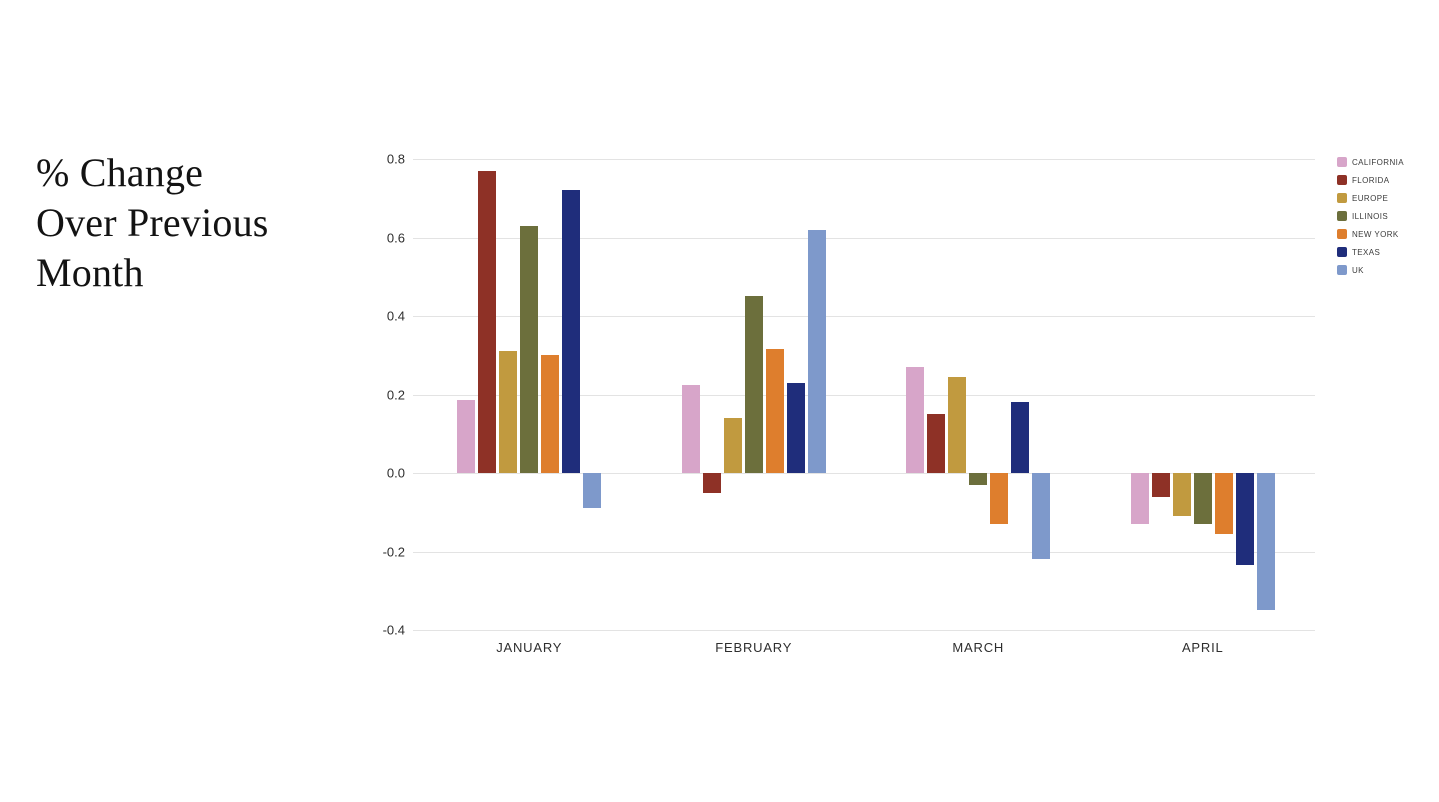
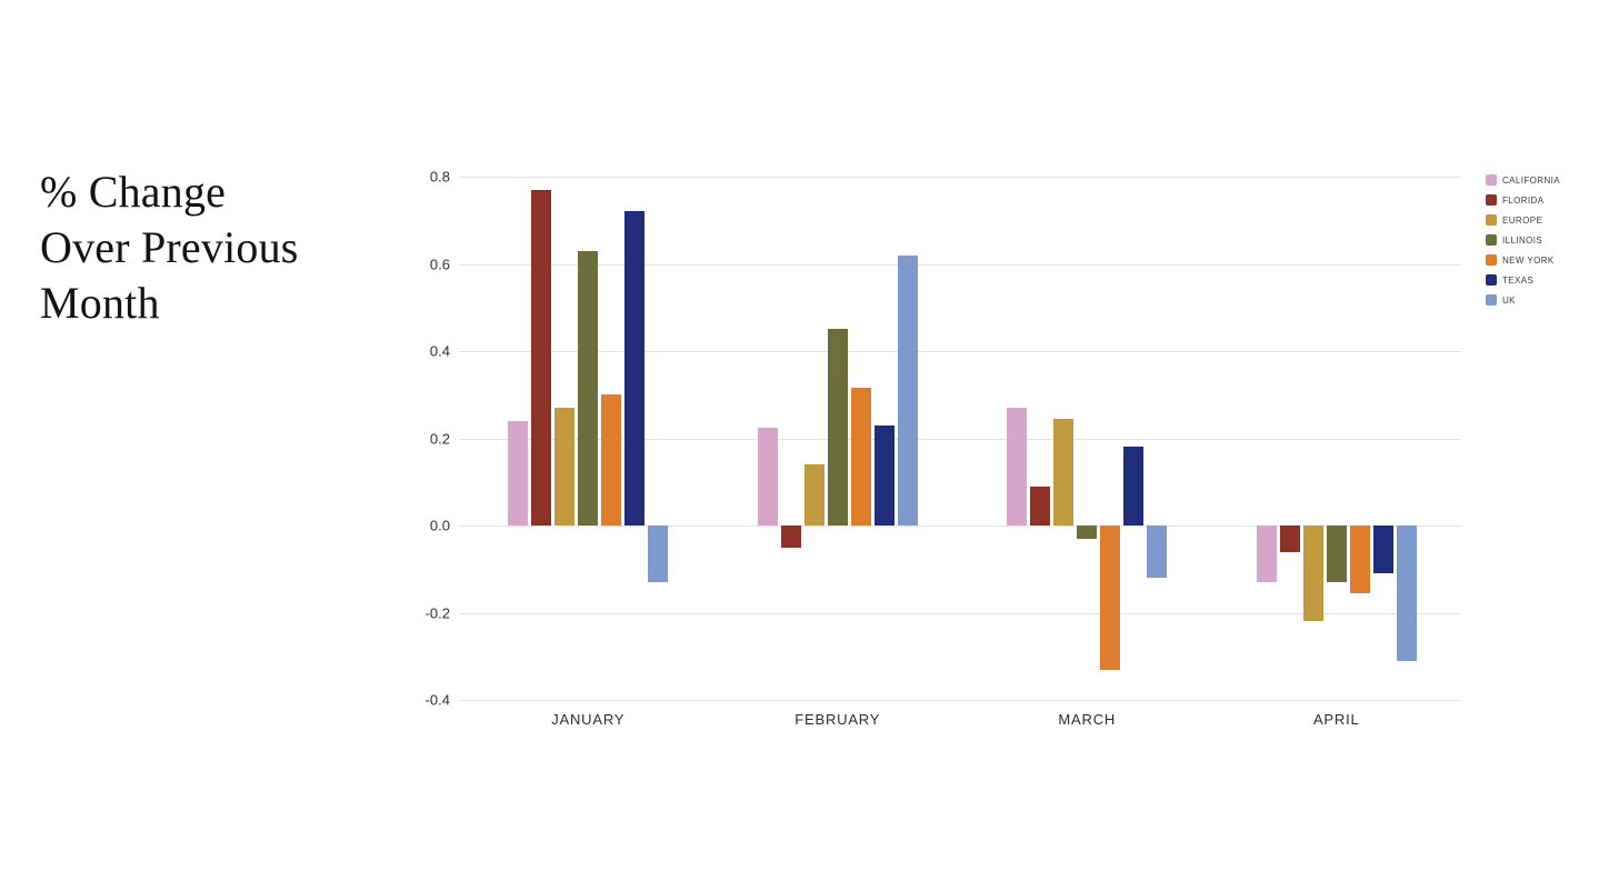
CALIFORNIA/JANUARY: 0.18 -> 0.24
EUROPE/JANUARY: 0.31 -> 0.27
UK/JANUARY: -0.09 -> -0.13
FLORIDA/MARCH: 0.15 -> 0.09
NEW YORK/MARCH: -0.13 -> -0.33
UK/MARCH: -0.22 -> -0.12
EUROPE/APRIL: -0.11 -> -0.22
TEXAS/APRIL: -0.23 -> -0.11
UK/APRIL: -0.35 -> -0.31
